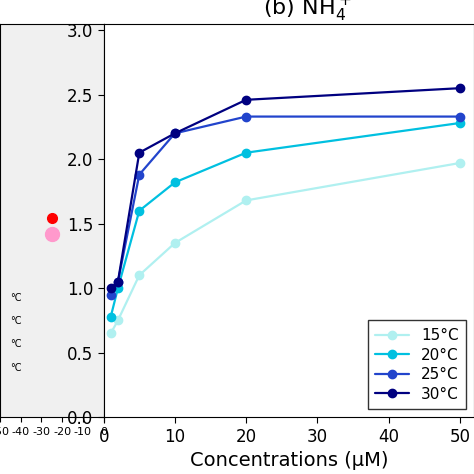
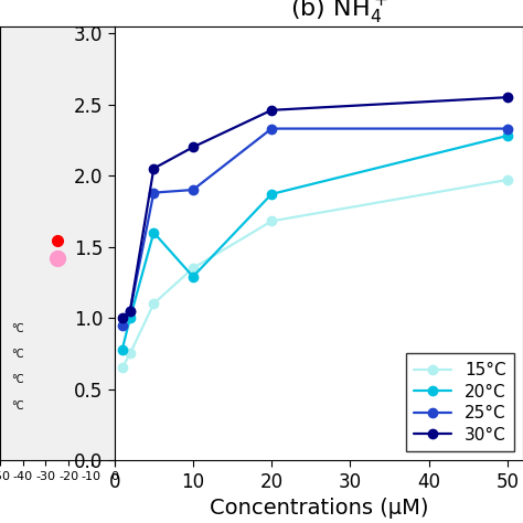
20°C/10: 1.82 -> 1.29
25°C/10: 2.20 -> 1.90
20°C/20: 2.05 -> 1.87
